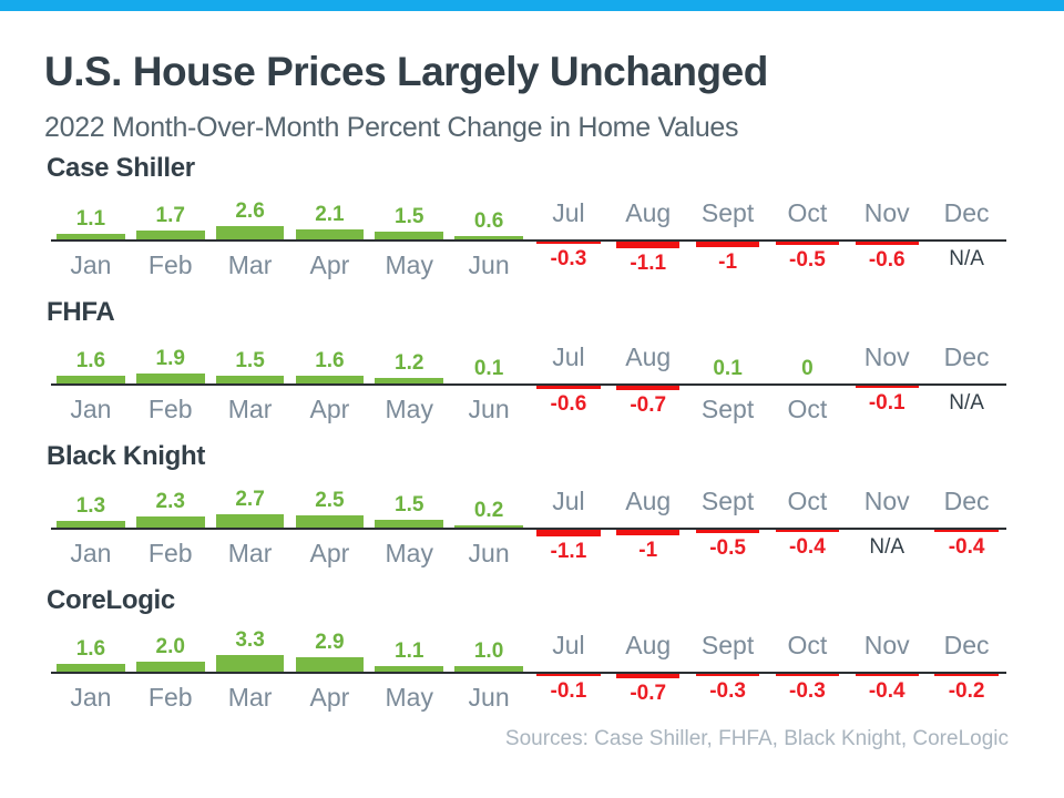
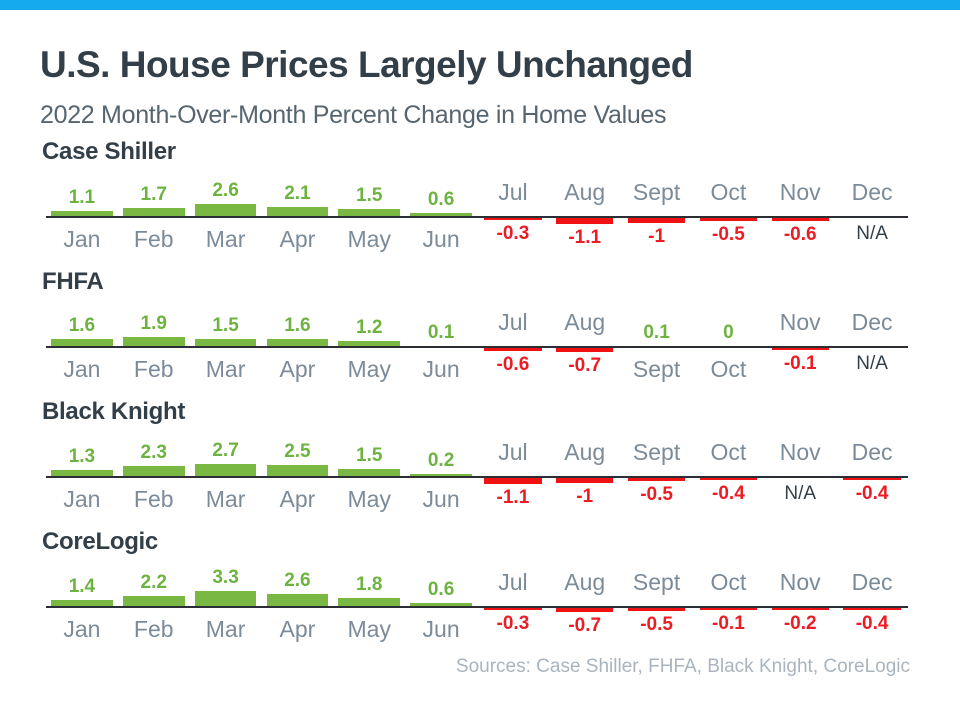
CoreLogic/Jan: 1.6 -> 1.4
CoreLogic/Feb: 2.0 -> 2.2
CoreLogic/Apr: 2.9 -> 2.6
CoreLogic/May: 1.1 -> 1.8
CoreLogic/Jun: 1.0 -> 0.6
CoreLogic/Jul: -0.1 -> -0.3
CoreLogic/Sept: -0.3 -> -0.5
CoreLogic/Oct: -0.3 -> -0.1
CoreLogic/Nov: -0.4 -> -0.2
CoreLogic/Dec: -0.2 -> -0.4
